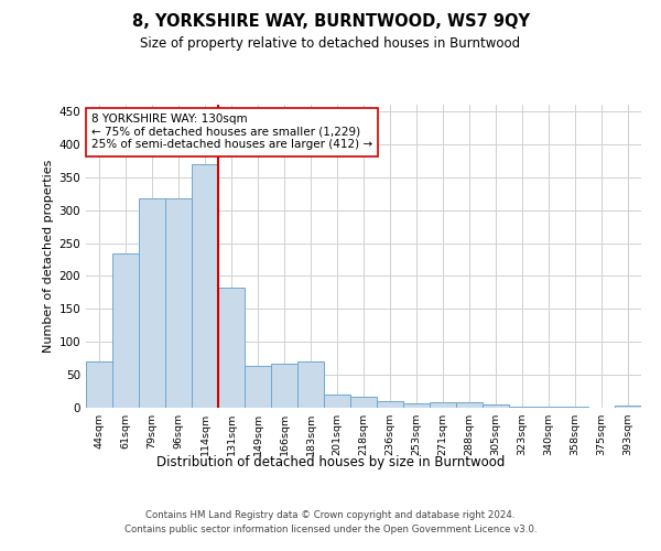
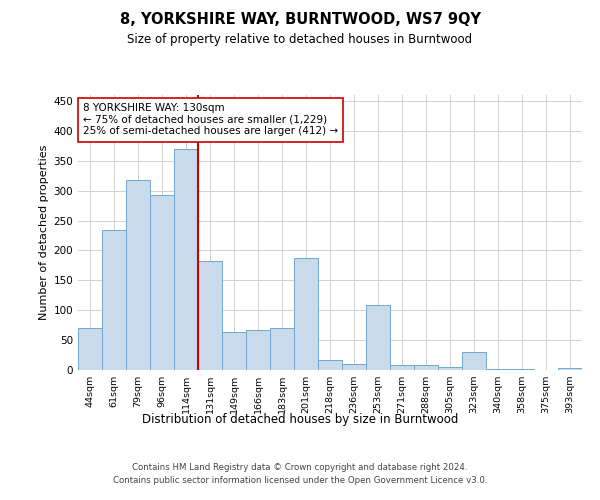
96sqm: 317 -> 292
201sqm: 20 -> 188
253sqm: 6 -> 108
323sqm: 2 -> 30
